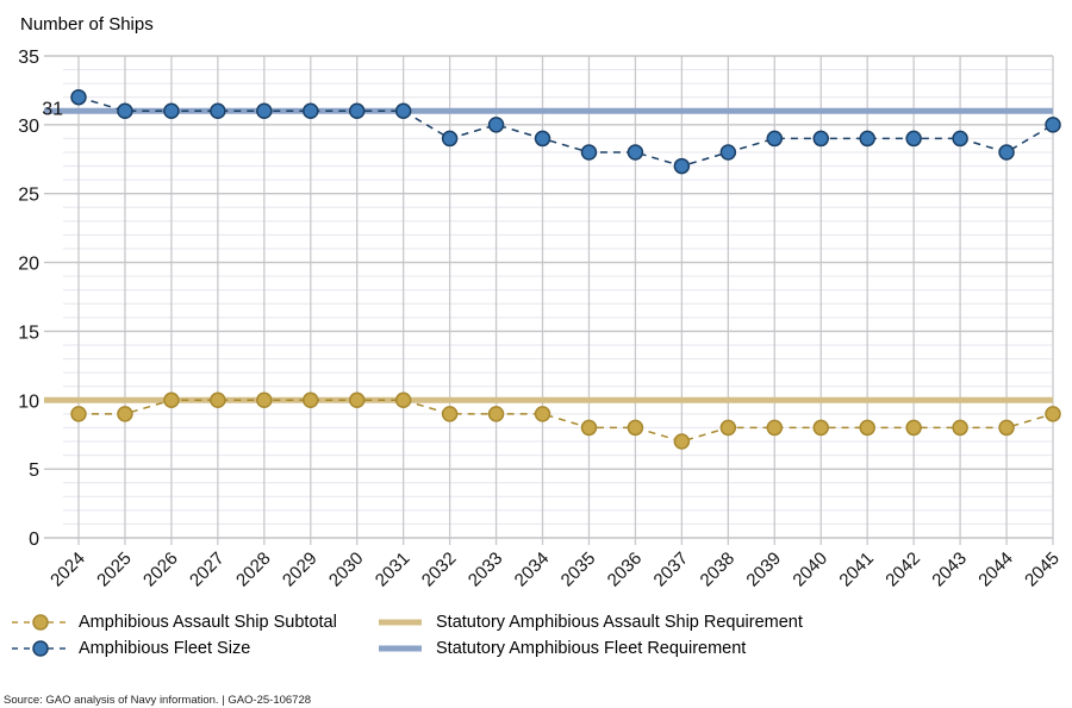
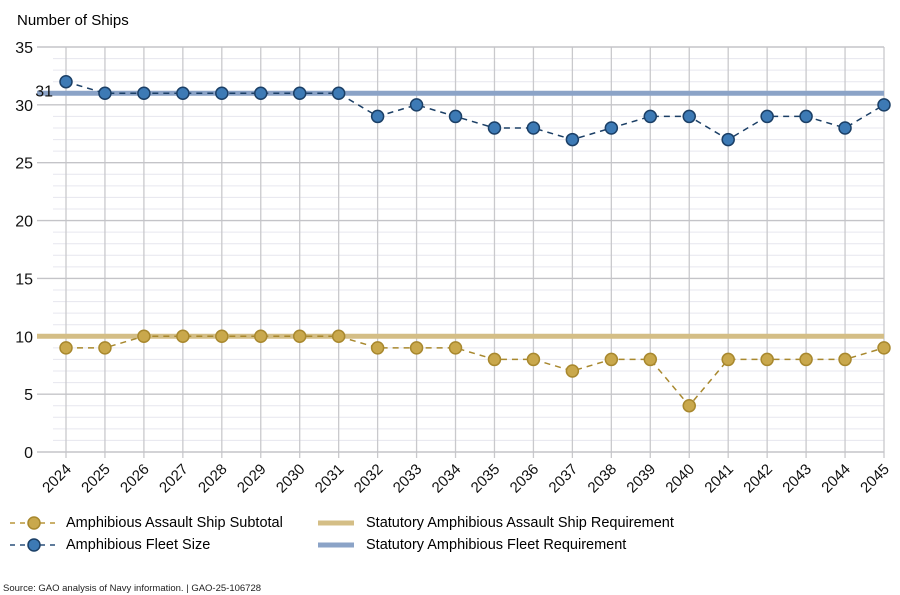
Amphibious Assault Ship Subtotal/2040: 8 -> 4
Amphibious Fleet Size/2041: 29 -> 27
